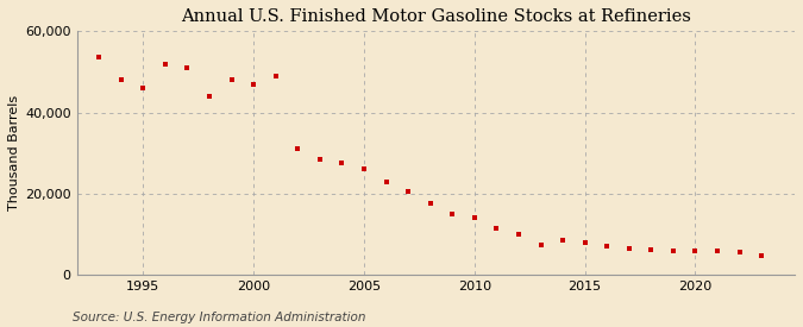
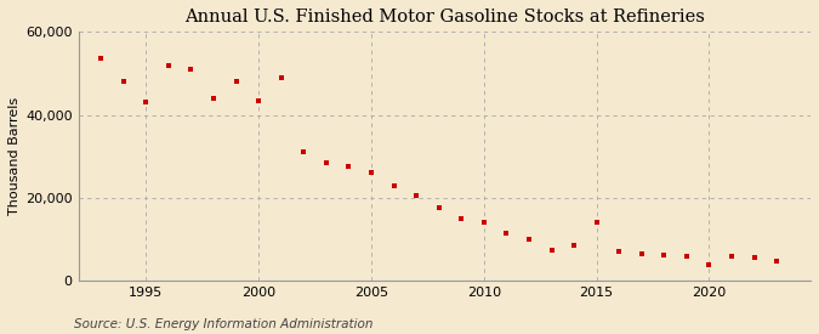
1995: 46,000 -> 43,000
2000: 47,000 -> 43,500
2015: 8,000 -> 14,000
2020: 6,000 -> 4,000
